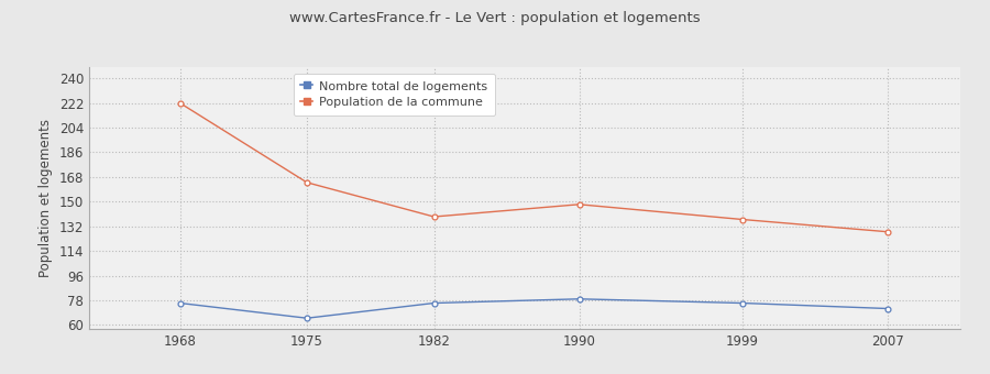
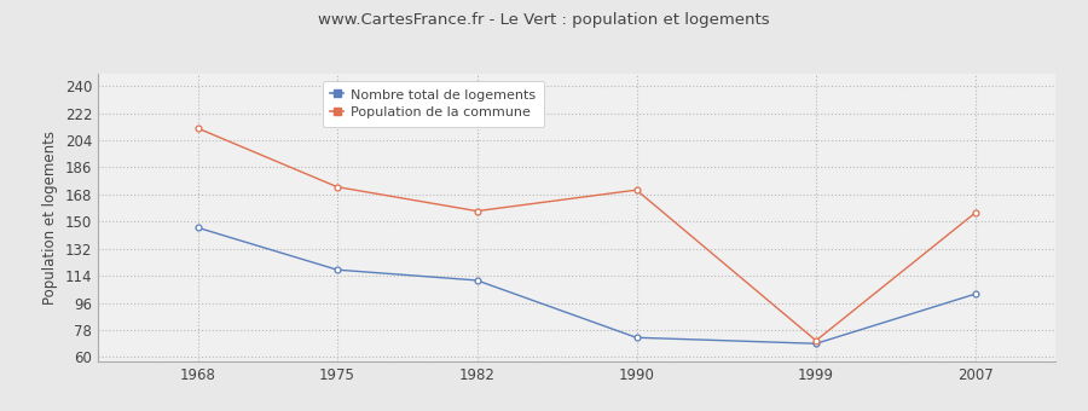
Nombre total de logements/1968: 76 -> 146
Population de la commune/1968: 222 -> 212
Nombre total de logements/1975: 65 -> 118
Population de la commune/1975: 164 -> 173
Nombre total de logements/1982: 76 -> 111
Population de la commune/1982: 139 -> 157
Nombre total de logements/1990: 79 -> 73
Population de la commune/1990: 148 -> 171
Nombre total de logements/1999: 76 -> 69
Population de la commune/1999: 137 -> 71
Nombre total de logements/2007: 72 -> 102
Population de la commune/2007: 128 -> 156
